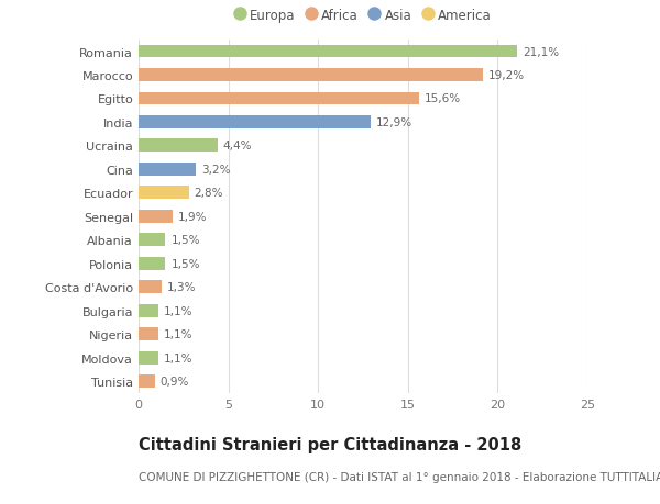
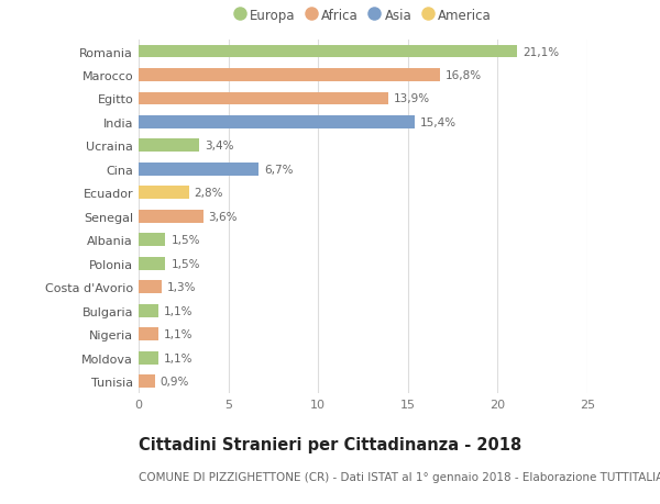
Marocco: 19,2% -> 16,8%
Egitto: 15,6% -> 13,9%
India: 12,9% -> 15,4%
Ucraina: 4,4% -> 3,4%
Cina: 3,2% -> 6,7%
Senegal: 1,9% -> 3,6%
